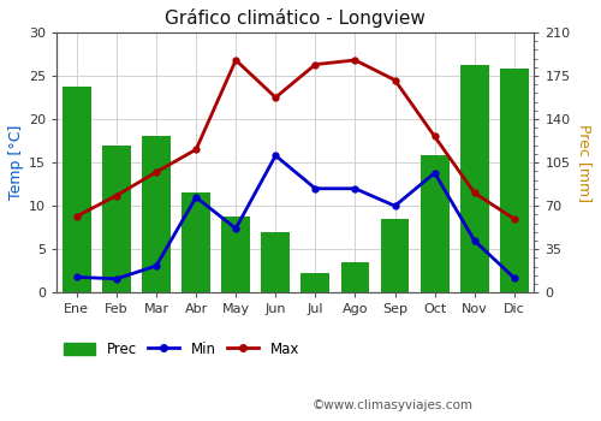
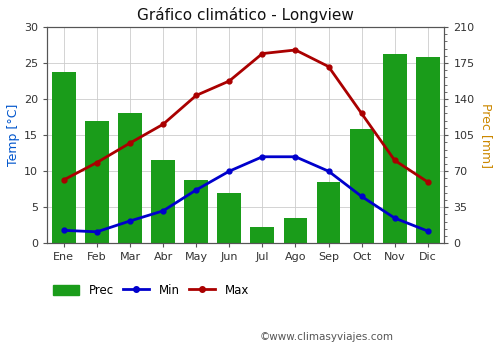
Min/Abr: 11.0 -> 4.5
Max/May: 26.8 -> 20.5
Min/Jun: 15.8 -> 10.0
Min/Oct: 13.8 -> 6.5
Min/Nov: 6.0 -> 3.5
